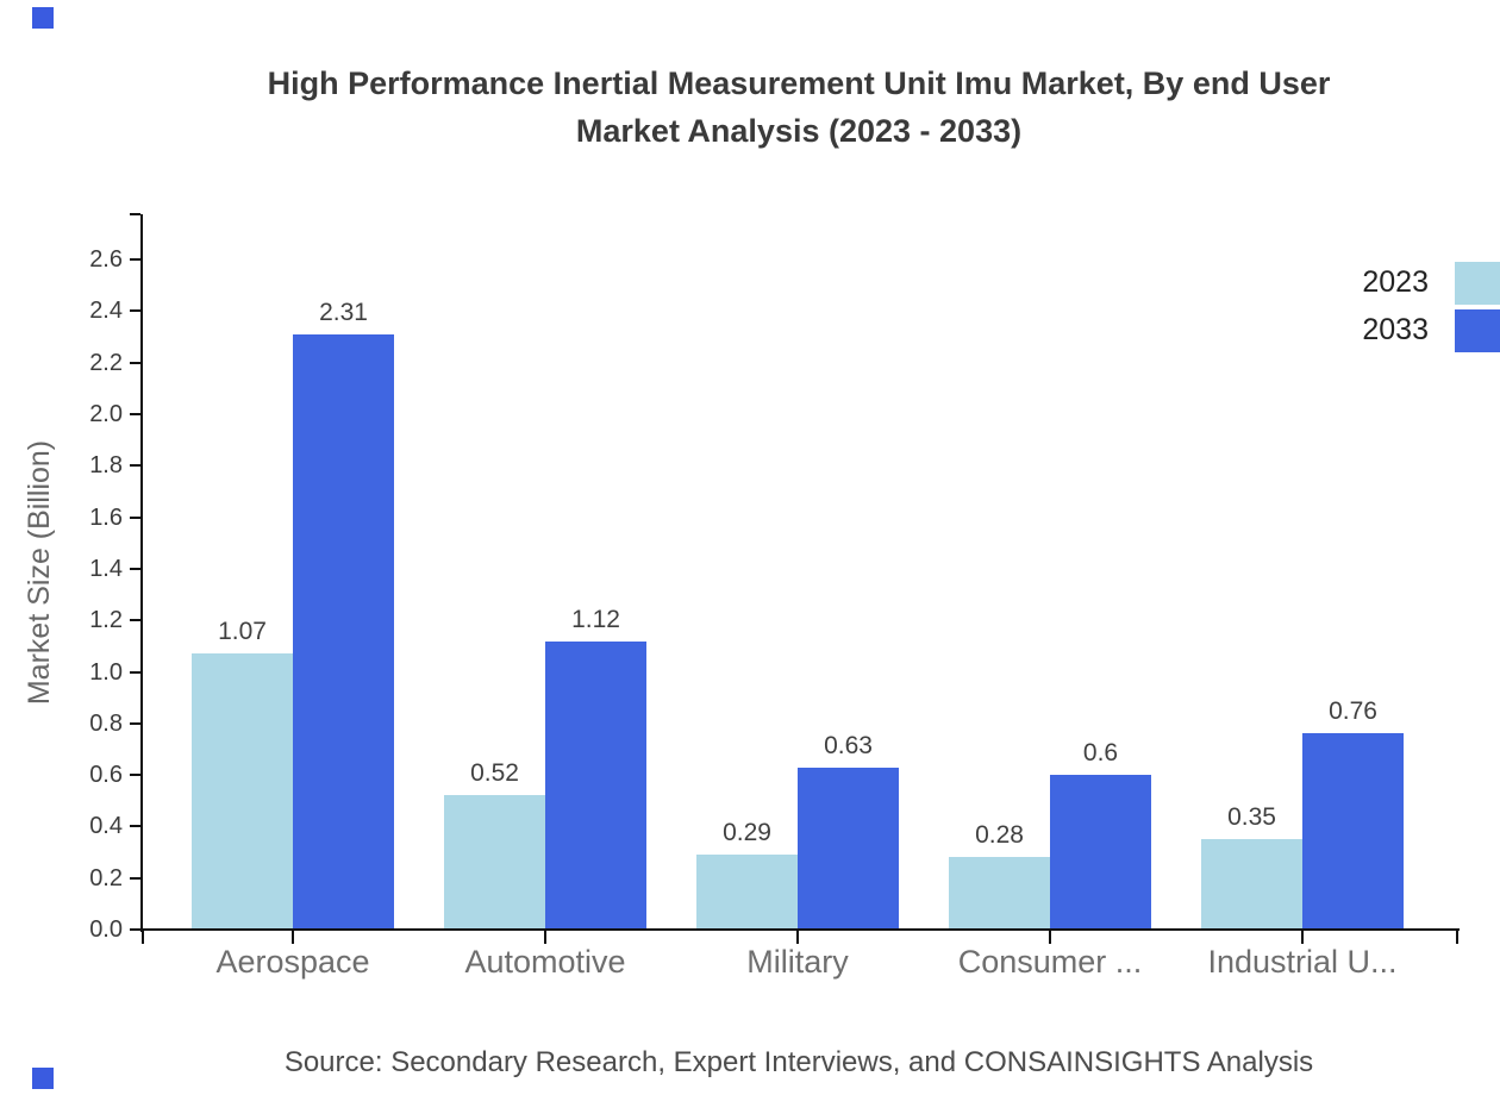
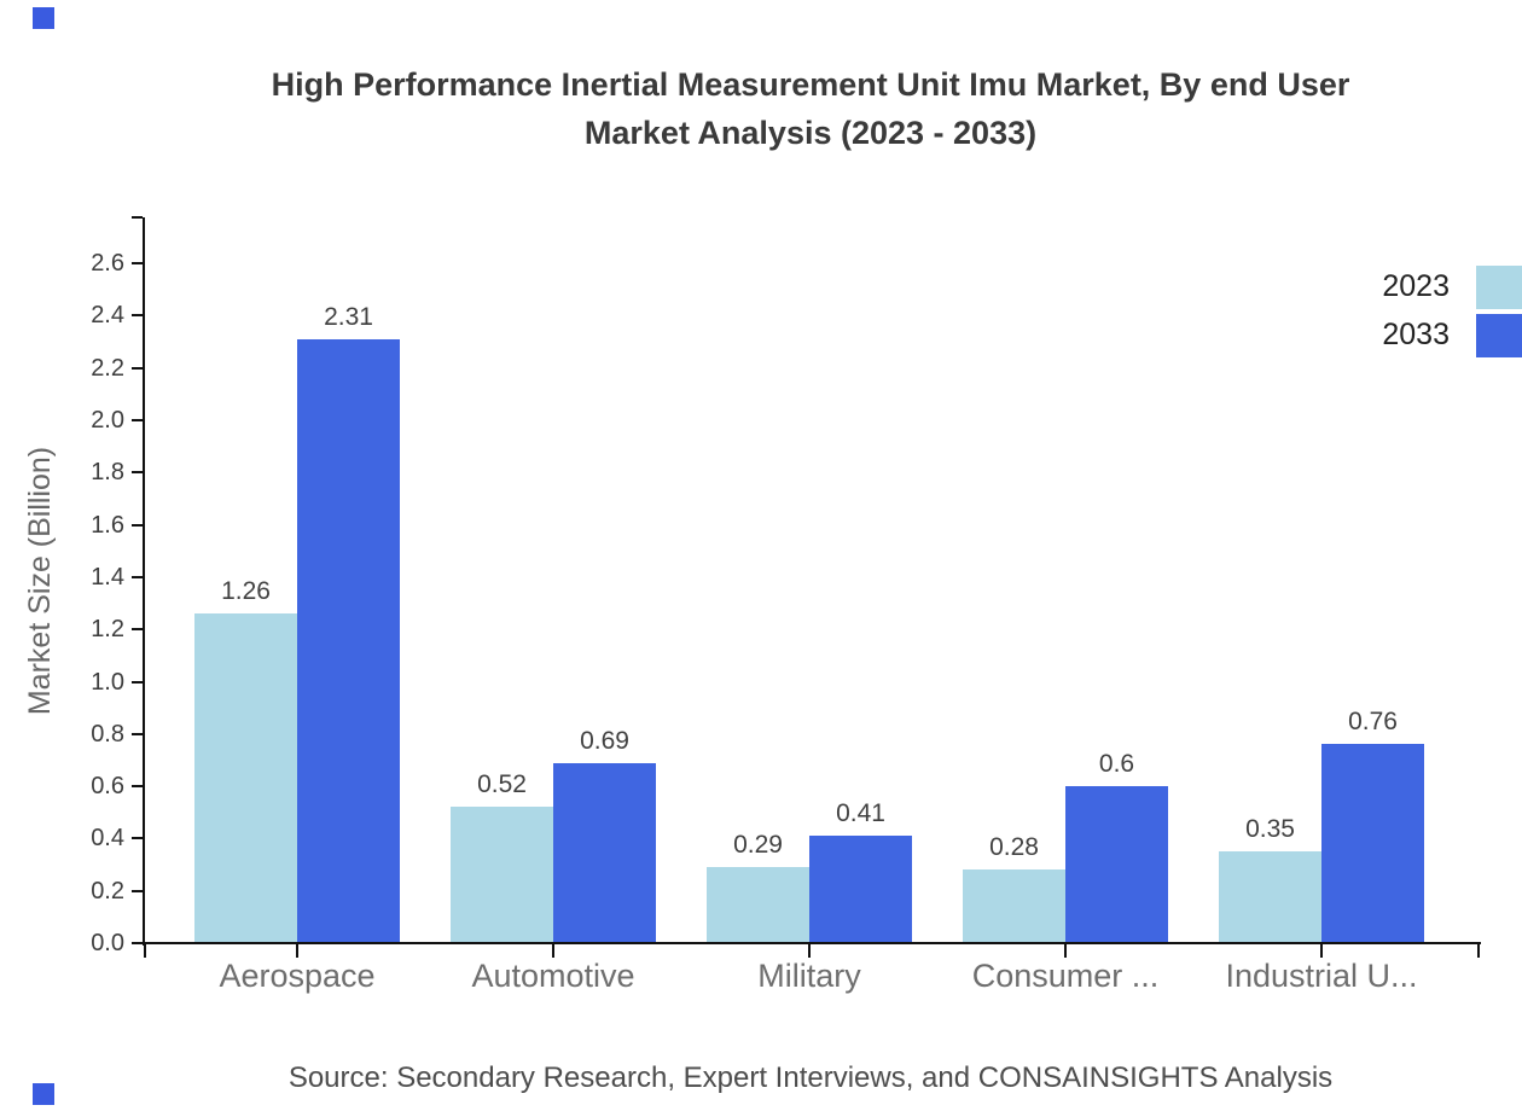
2023/Aerospace: 1.07 -> 1.26
2033/Automotive: 1.12 -> 0.69
2033/Military: 0.63 -> 0.41
